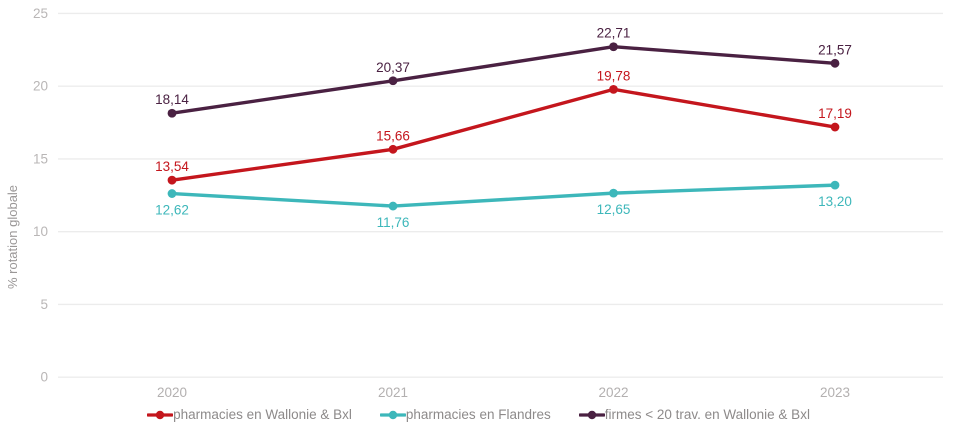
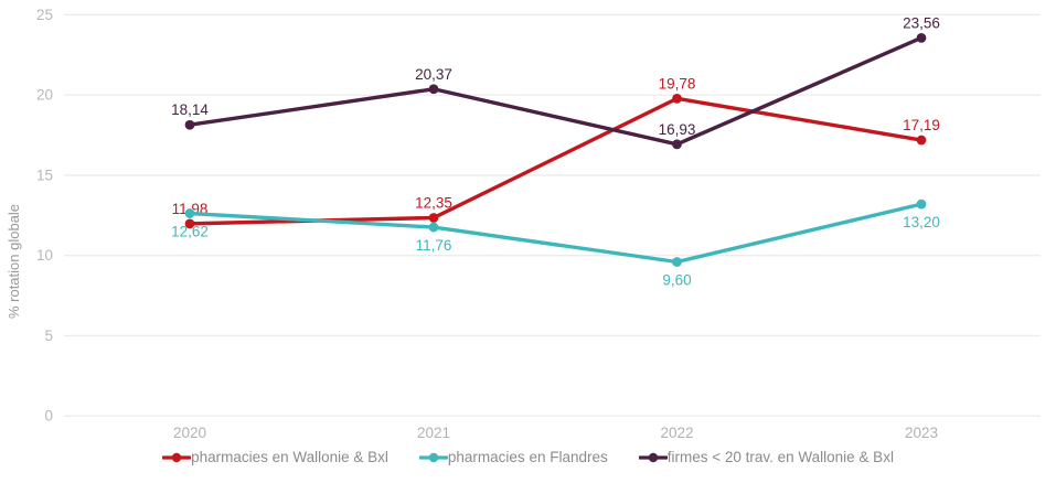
pharmacies en Wallonie & Bxl/2020: 13,54 -> 11,98
pharmacies en Wallonie & Bxl/2021: 15,66 -> 12,35
pharmacies en Flandres/2022: 12,65 -> 9,60
firmes < 20 trav. en Wallonie & Bxl/2022: 22,71 -> 16,93
firmes < 20 trav. en Wallonie & Bxl/2023: 21,57 -> 23,56
